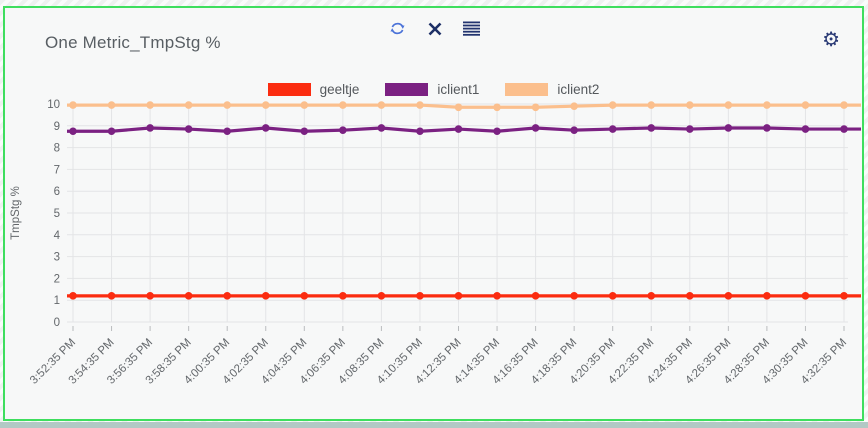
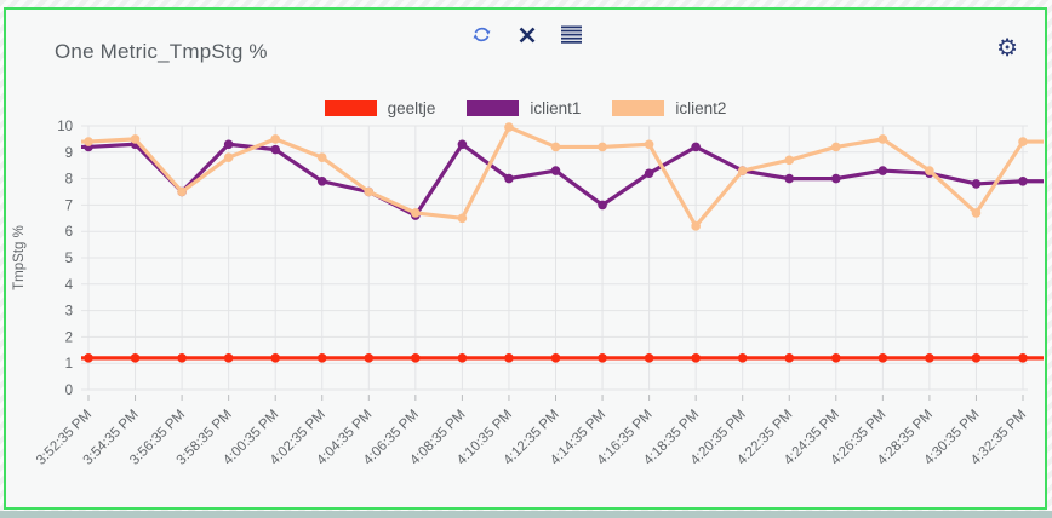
iclient1/3:52:35 PM: 8.8 -> 9.2
iclient2/3:52:35 PM: 9.9 -> 9.4
iclient1/3:54:35 PM: 8.8 -> 9.3
iclient2/3:54:35 PM: 9.9 -> 9.5
iclient1/3:56:35 PM: 8.9 -> 7.5
iclient2/3:56:35 PM: 9.9 -> 7.5
iclient1/3:58:35 PM: 8.8 -> 9.3
iclient2/3:58:35 PM: 9.9 -> 8.8
iclient1/4:00:35 PM: 8.8 -> 9.1
iclient2/4:00:35 PM: 9.9 -> 9.5
iclient1/4:02:35 PM: 8.9 -> 7.9
iclient2/4:02:35 PM: 9.9 -> 8.8
iclient1/4:04:35 PM: 8.8 -> 7.5
iclient2/4:04:35 PM: 9.9 -> 7.5
iclient1/4:06:35 PM: 8.8 -> 6.6
iclient2/4:06:35 PM: 9.9 -> 6.7
iclient1/4:08:35 PM: 8.9 -> 9.3
iclient2/4:08:35 PM: 9.9 -> 6.5
iclient1/4:10:35 PM: 8.8 -> 8.0
iclient1/4:12:35 PM: 8.8 -> 8.3
iclient2/4:12:35 PM: 9.8 -> 9.2
iclient1/4:14:35 PM: 8.8 -> 7.0
iclient2/4:14:35 PM: 9.8 -> 9.2
iclient1/4:16:35 PM: 8.9 -> 8.2
iclient2/4:16:35 PM: 9.8 -> 9.3
iclient1/4:18:35 PM: 8.8 -> 9.2
iclient2/4:18:35 PM: 9.9 -> 6.2
iclient1/4:20:35 PM: 8.8 -> 8.3
iclient2/4:20:35 PM: 9.9 -> 8.3
iclient1/4:22:35 PM: 8.9 -> 8.0
iclient2/4:22:35 PM: 9.9 -> 8.7
iclient1/4:24:35 PM: 8.8 -> 8.0
iclient2/4:24:35 PM: 9.9 -> 9.2
iclient1/4:26:35 PM: 8.9 -> 8.3
iclient2/4:26:35 PM: 9.9 -> 9.5
iclient1/4:28:35 PM: 8.9 -> 8.2
iclient2/4:28:35 PM: 9.9 -> 8.3
iclient1/4:30:35 PM: 8.8 -> 7.8
iclient2/4:30:35 PM: 9.9 -> 6.7
iclient1/4:32:35 PM: 8.8 -> 7.9
iclient2/4:32:35 PM: 9.9 -> 9.4
